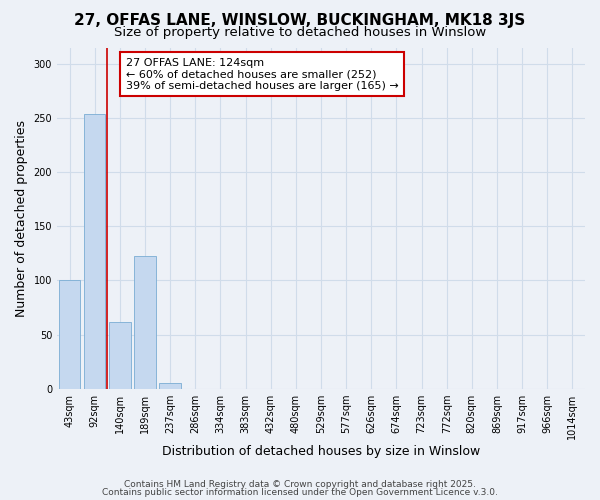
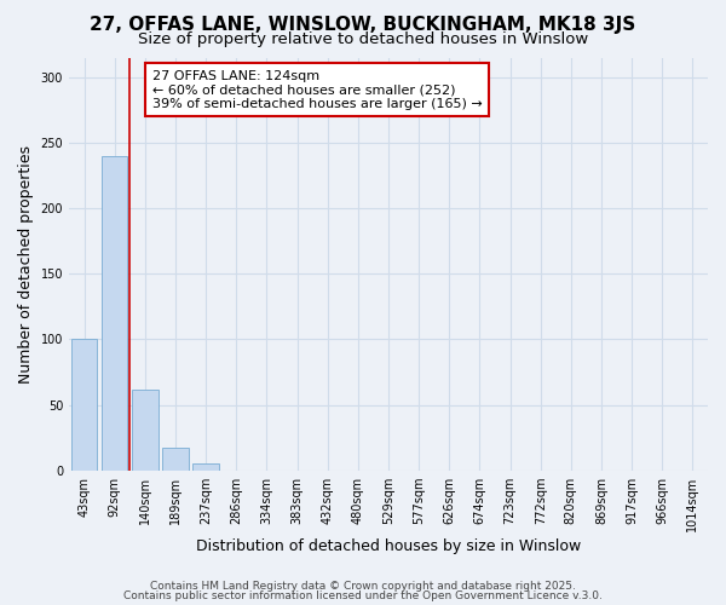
92sqm: 254 -> 240
189sqm: 123 -> 17
